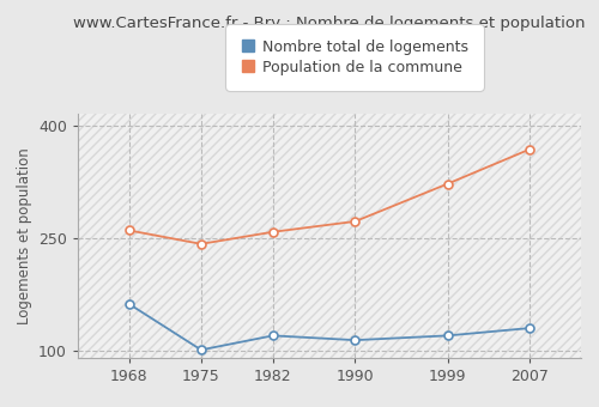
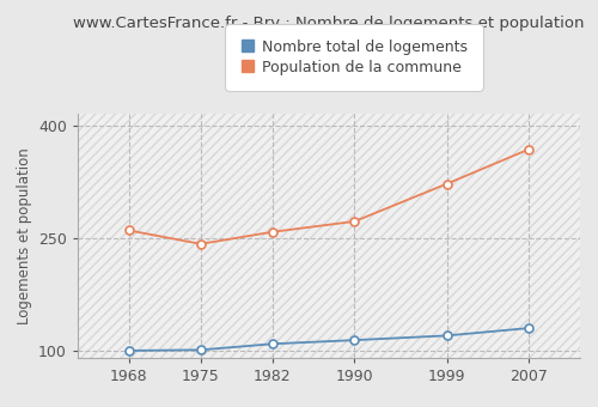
Nombre total de logements/1968: 162 -> 100
Nombre total de logements/1982: 120 -> 109
